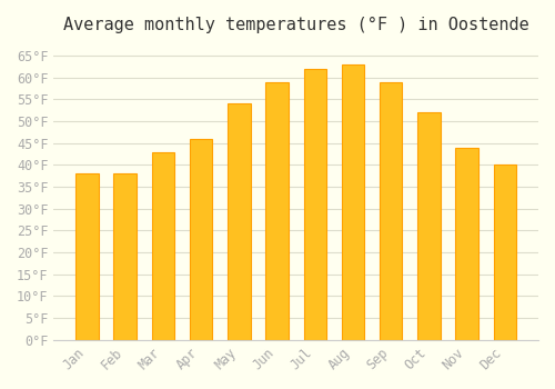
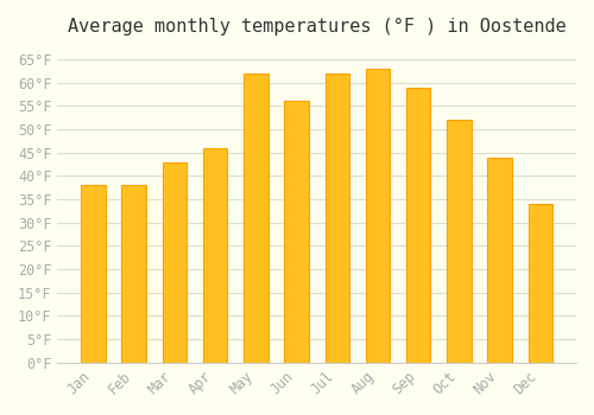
May: 54°F -> 62°F
Jun: 59°F -> 56°F
Dec: 40°F -> 34°F
